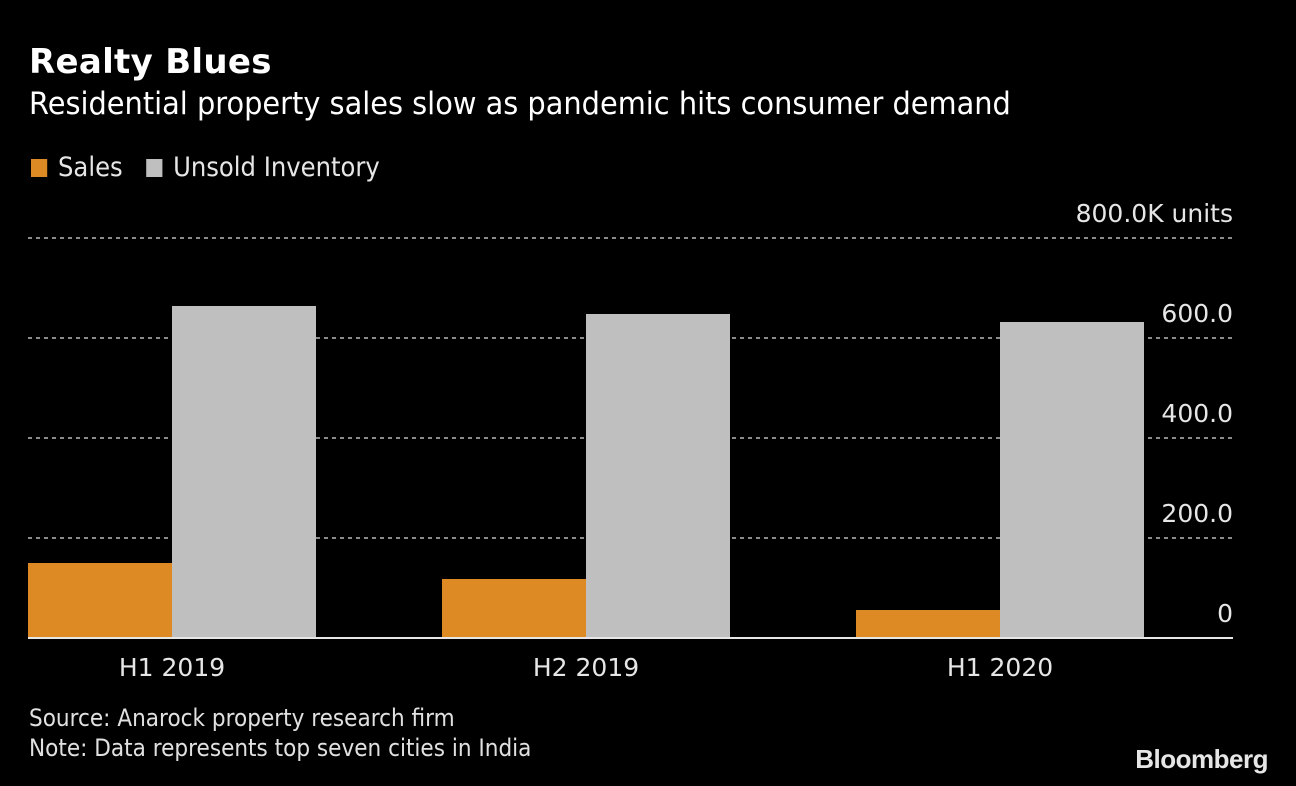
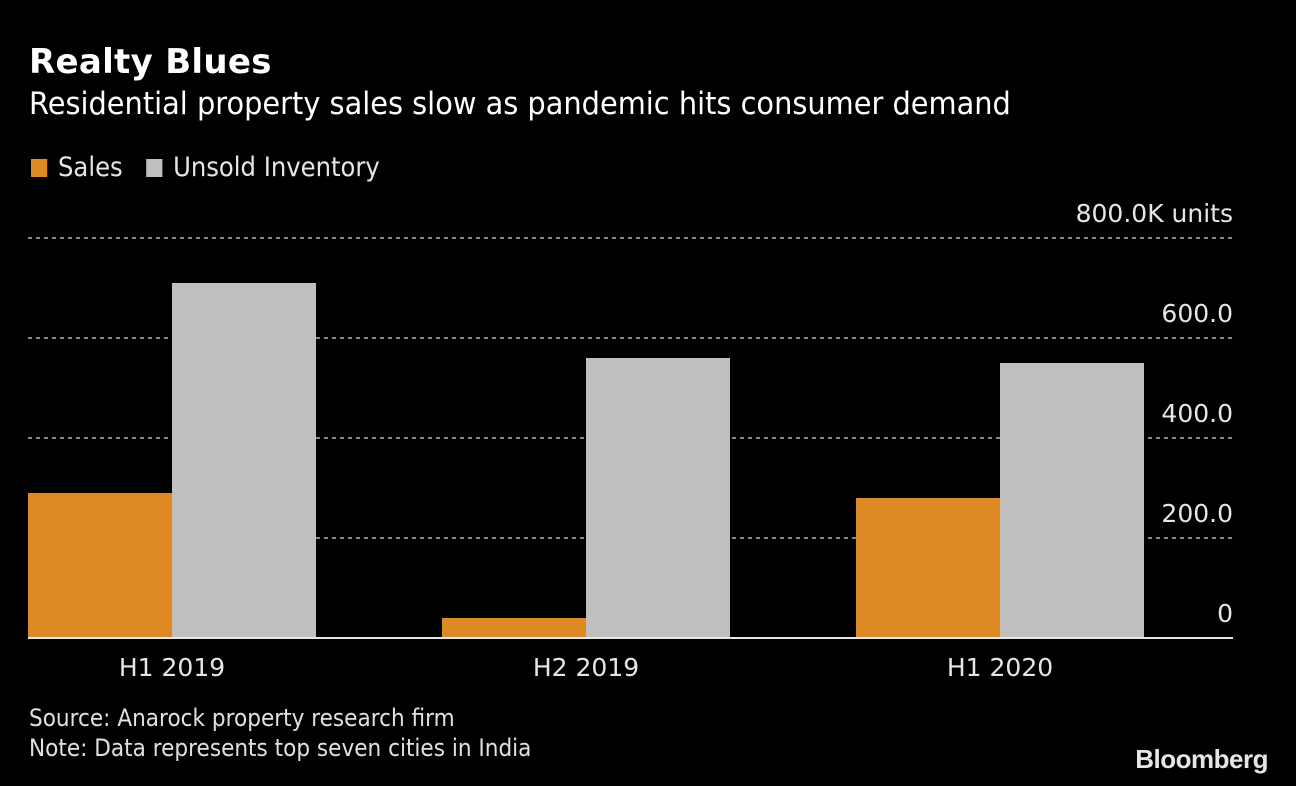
Sales/H1 2019: 150 -> 290
Unsold Inventory/H1 2019: 660 -> 710
Sales/H2 2019: 120 -> 40
Unsold Inventory/H2 2019: 650 -> 560
Sales/H1 2020: 60 -> 280
Unsold Inventory/H1 2020: 630 -> 550
